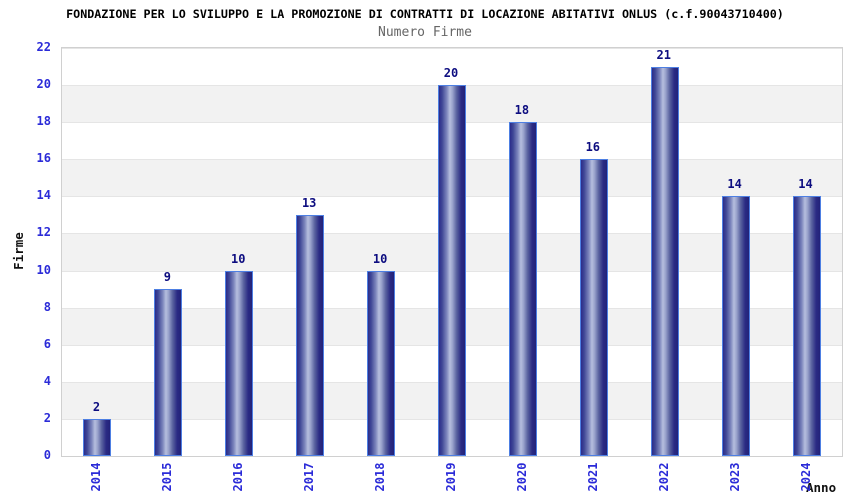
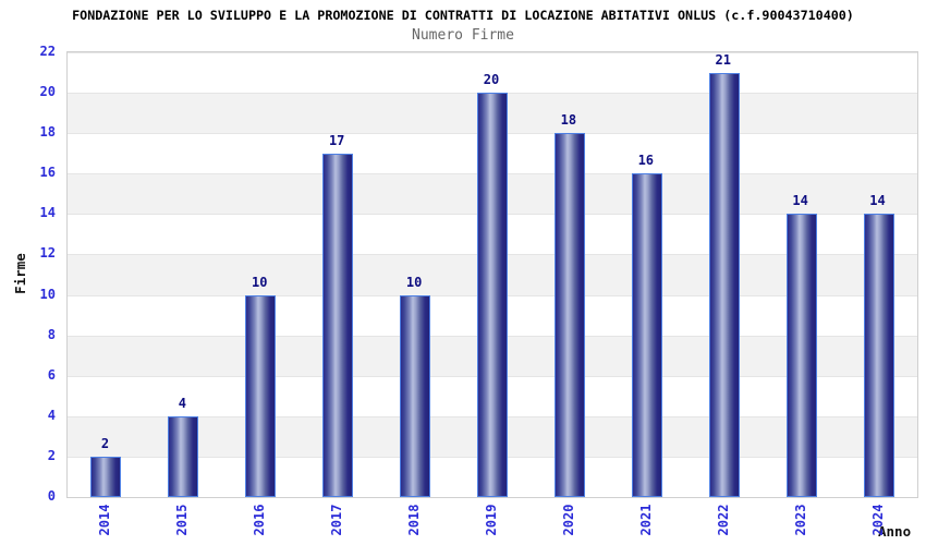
2015: 9 -> 4
2017: 13 -> 17
